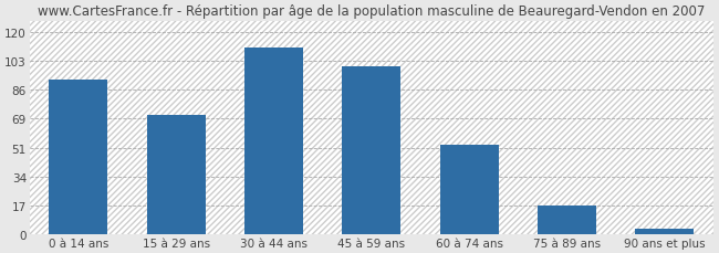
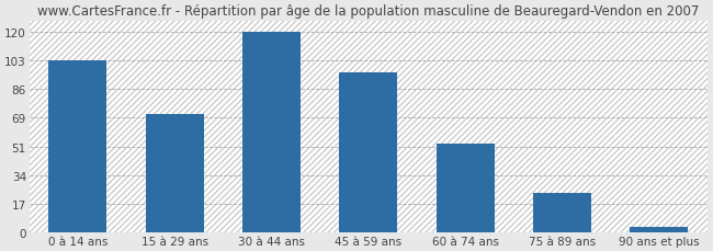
0 à 14 ans: 92 -> 103
30 à 44 ans: 111 -> 120
45 à 59 ans: 100 -> 96
75 à 89 ans: 17 -> 24
